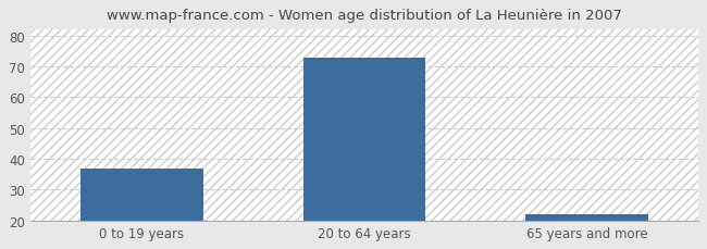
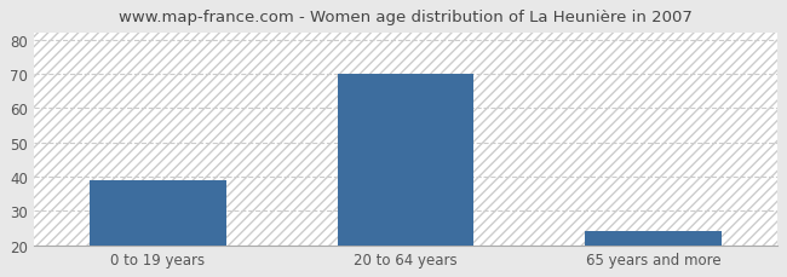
0 to 19 years: 37 -> 39
20 to 64 years: 73 -> 70
65 years and more: 22 -> 24
